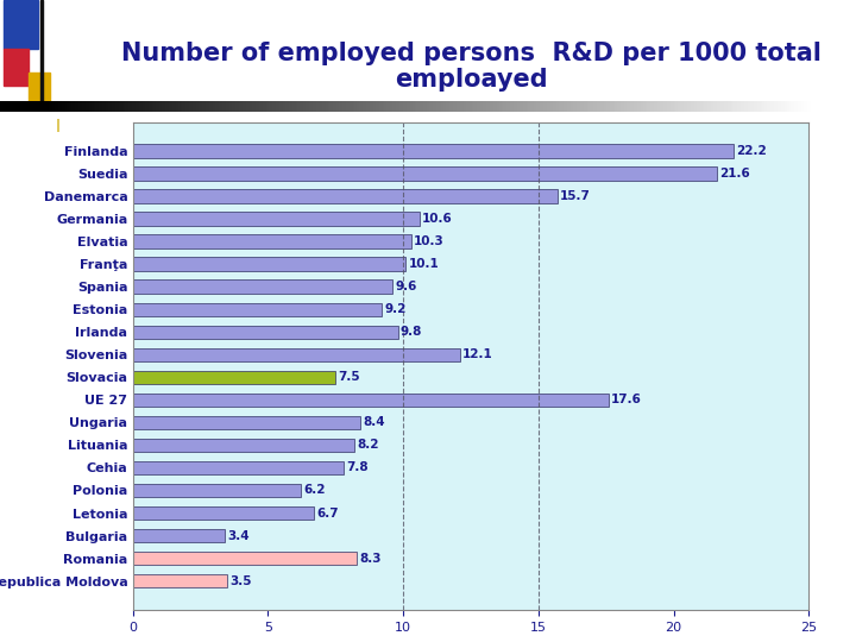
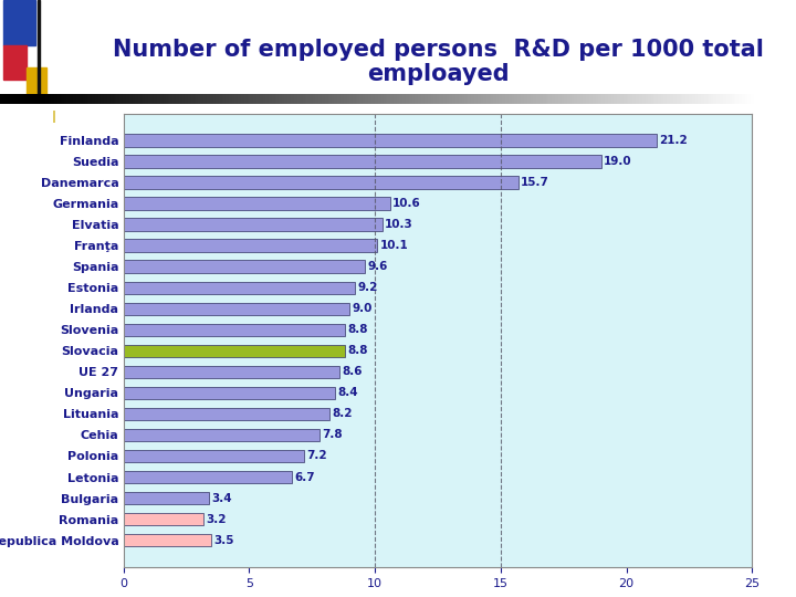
Finlanda: 22.2 -> 21.2
Suedia: 21.6 -> 19.0
Irlanda: 9.8 -> 9.0
Slovenia: 12.1 -> 8.8
Slovacia: 7.5 -> 8.8
UE 27: 17.6 -> 8.6
Polonia: 6.2 -> 7.2
Romania: 8.3 -> 3.2
